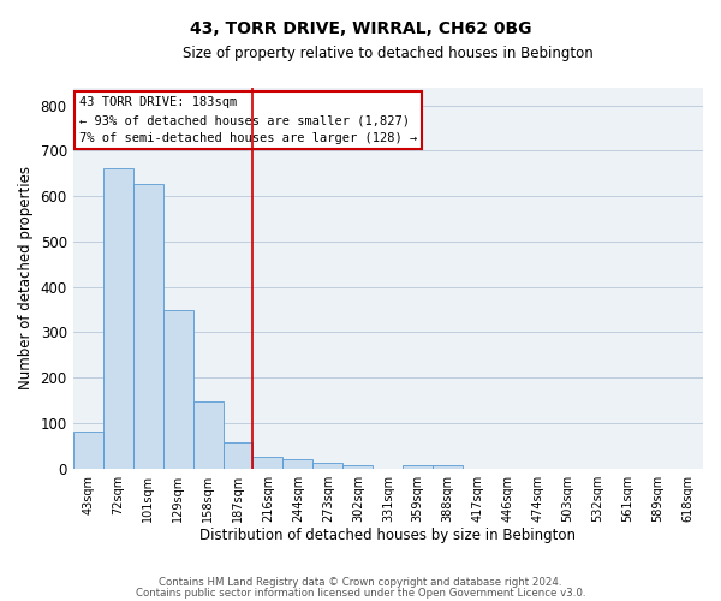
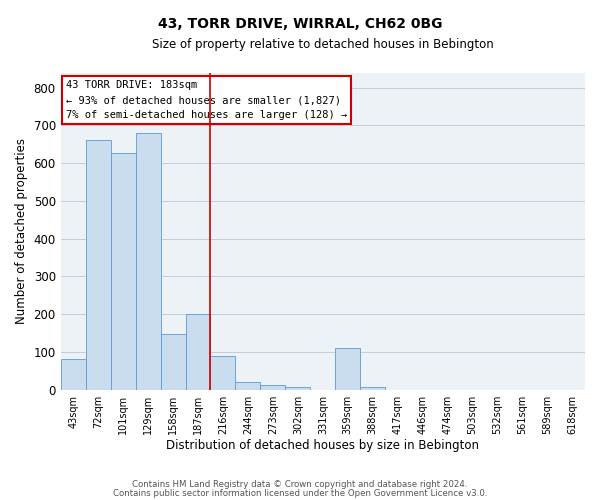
129sqm: 348 -> 680
187sqm: 58 -> 200
216sqm: 26 -> 90
359sqm: 8 -> 110
